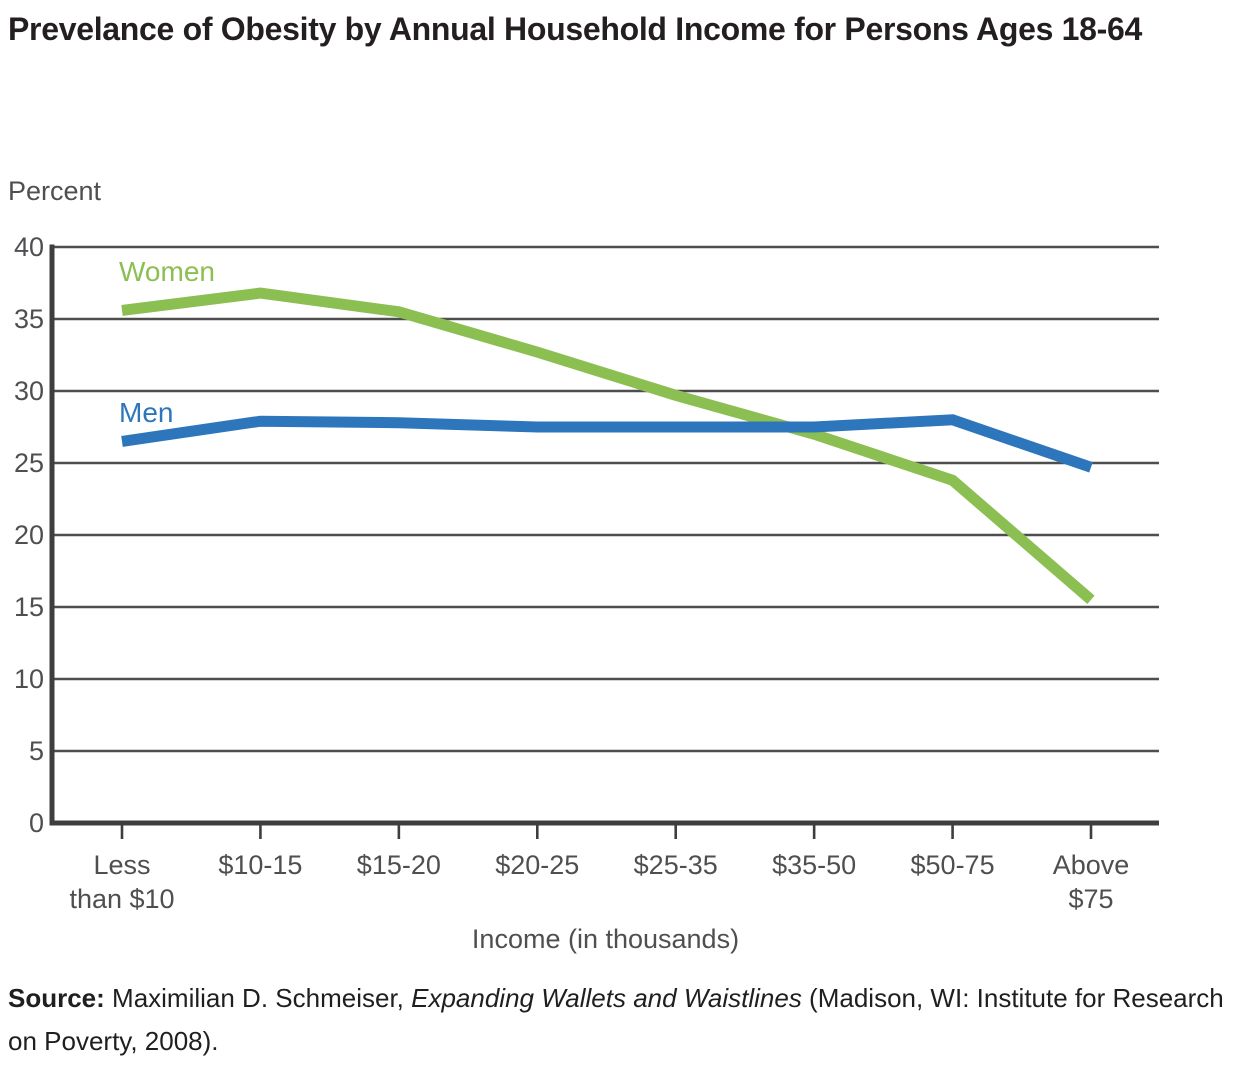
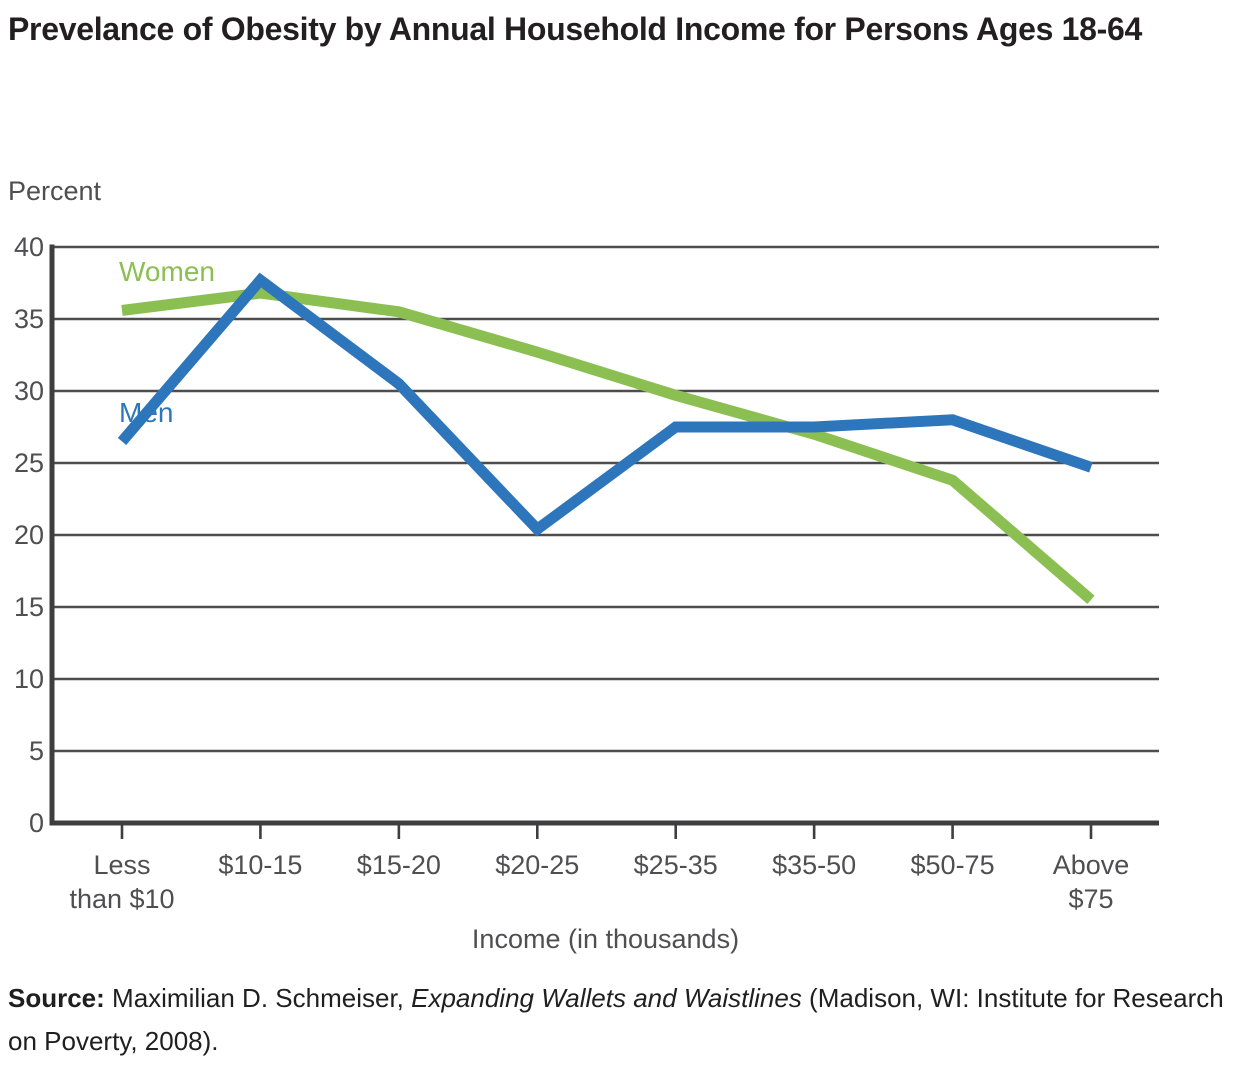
Men/$10-15: 27.9 -> 37.7
Men/$15-20: 27.8 -> 30.5
Men/$20-25: 27.5 -> 20.4
